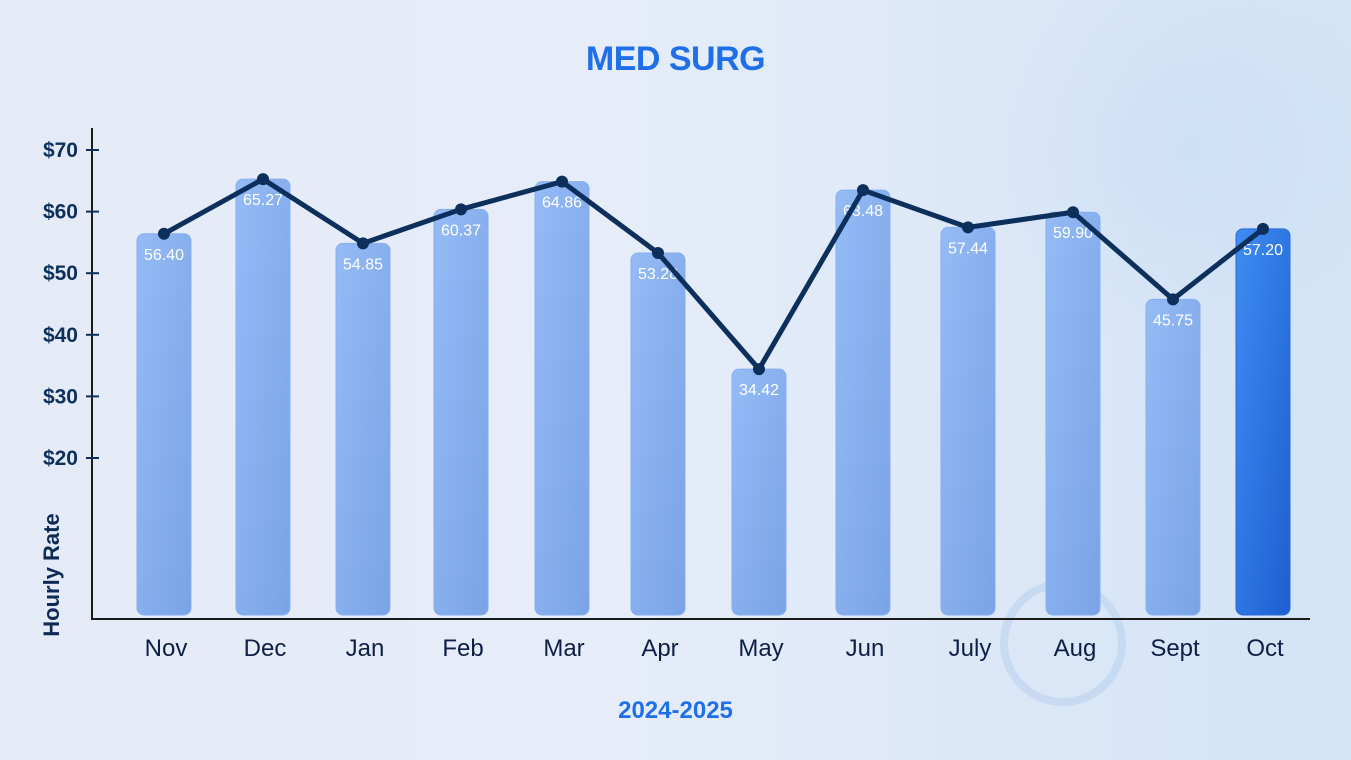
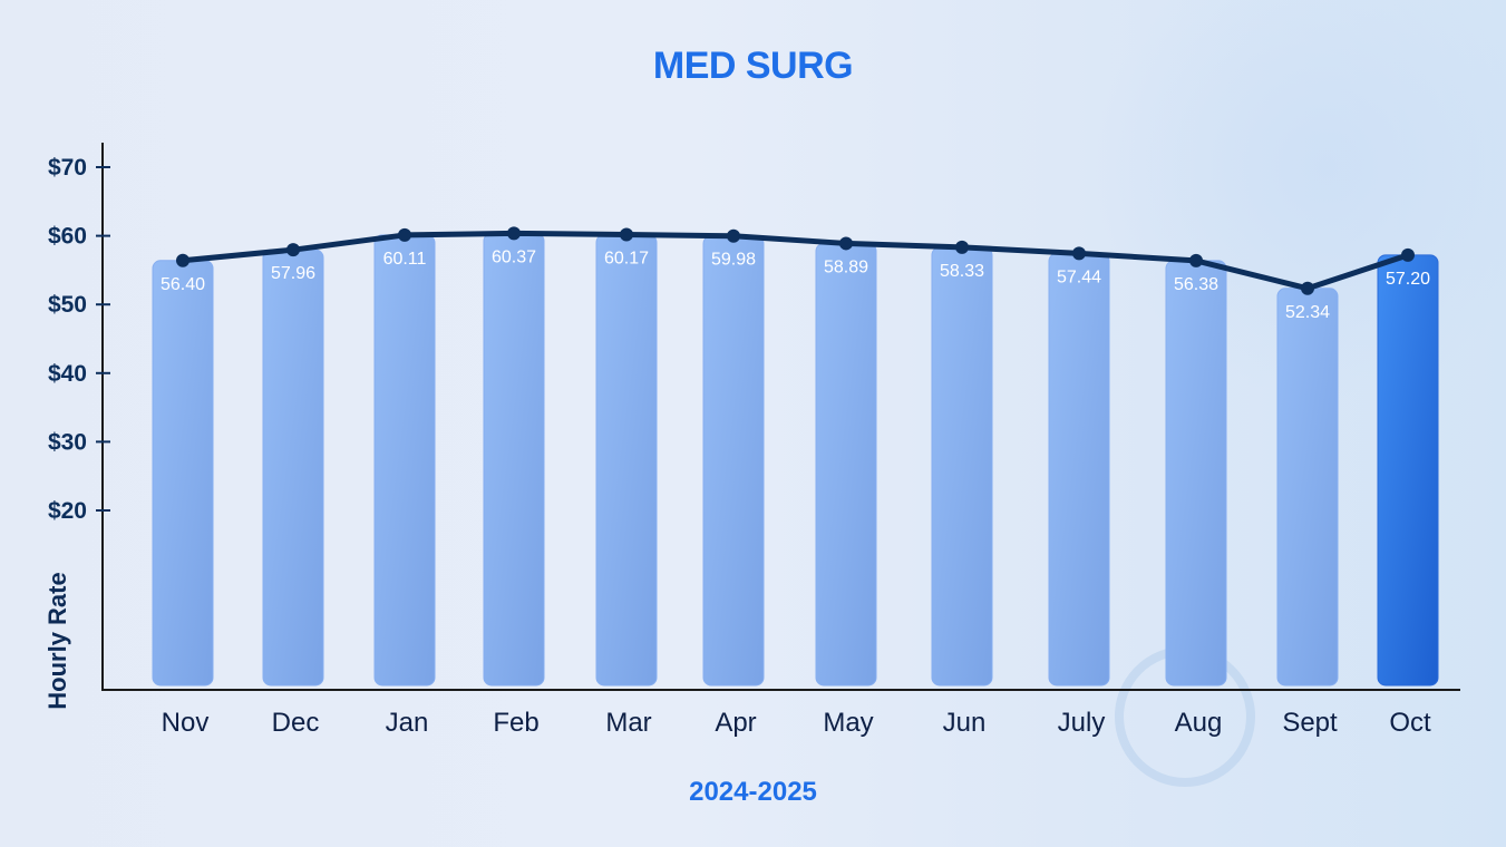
Dec: 65.27 -> 57.96
Jan: 54.85 -> 60.11
Mar: 64.86 -> 60.17
Apr: 53.28 -> 59.98
May: 34.42 -> 58.89
Jun: 63.48 -> 58.33
Aug: 59.90 -> 56.38
Sept: 45.75 -> 52.34
